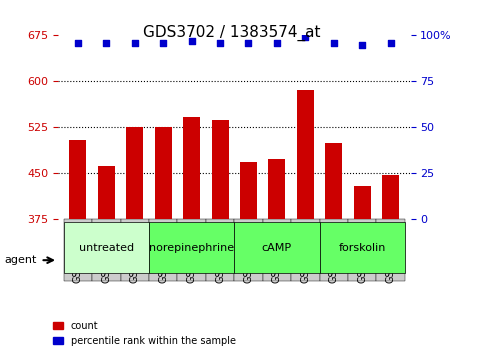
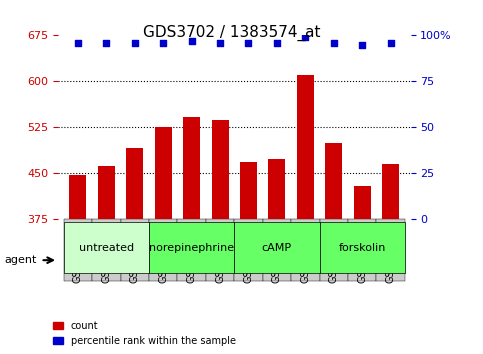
count/GSM310055: 504 -> 447
count/GSM310057: 526 -> 492
count/GSM310063: 586 -> 610
count/GSM310066: 448 -> 465
